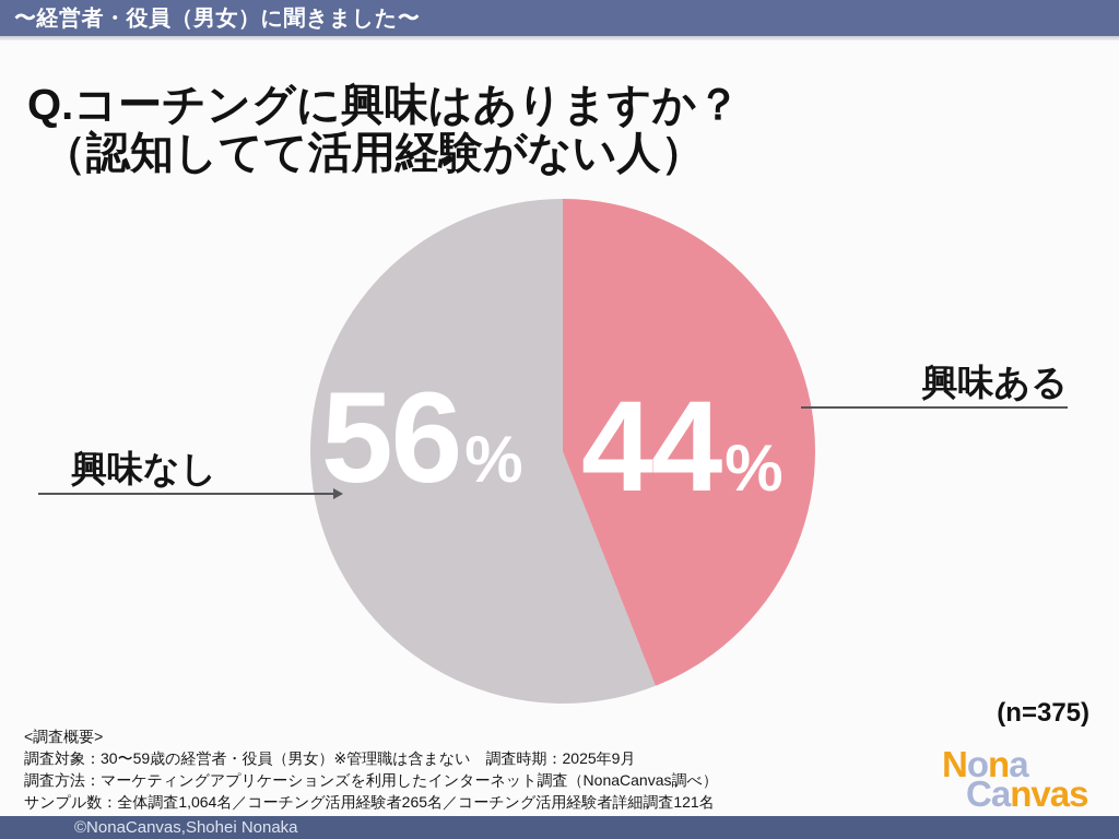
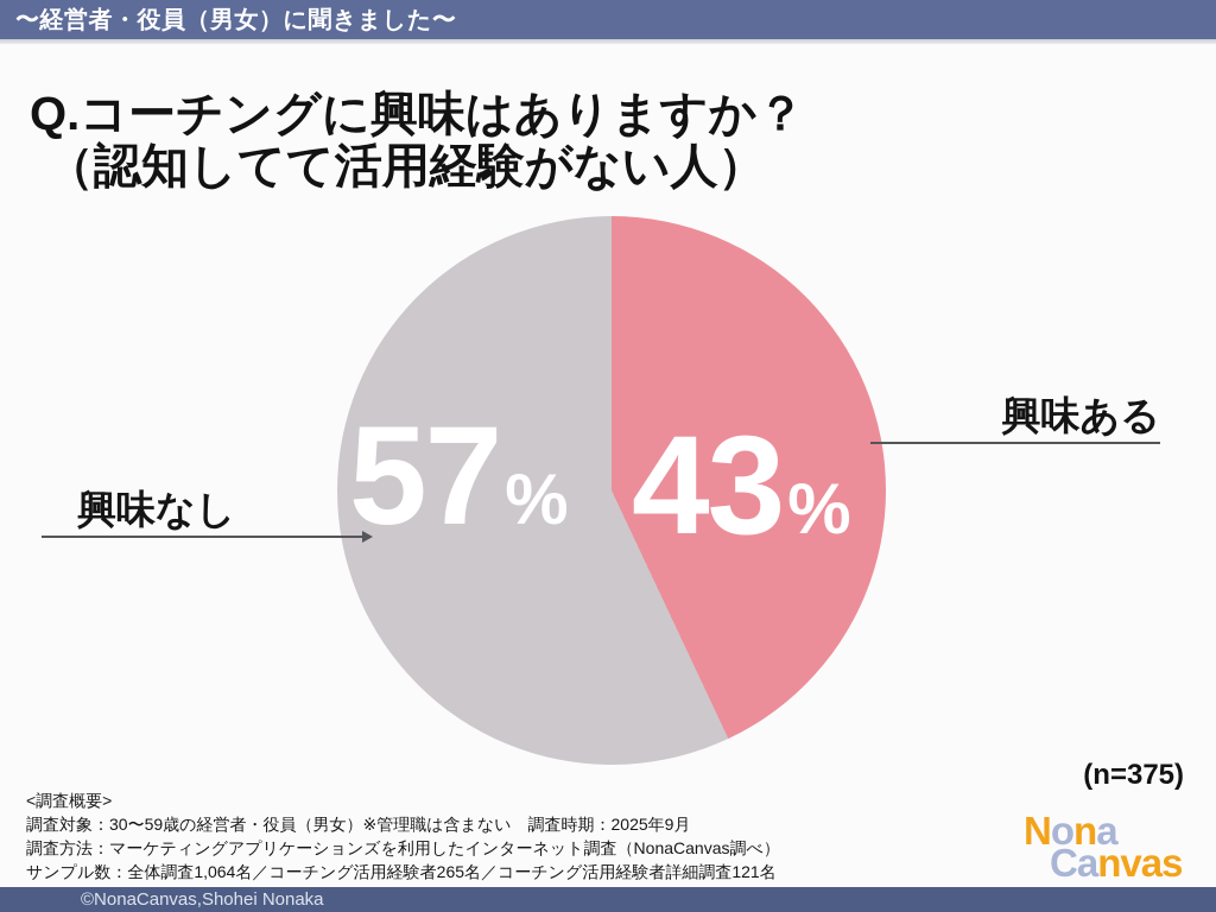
興味ある: 44 -> 43
興味なし: 56 -> 57
